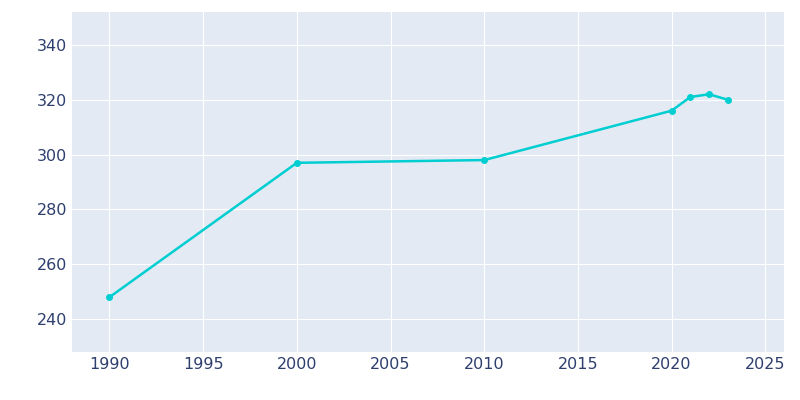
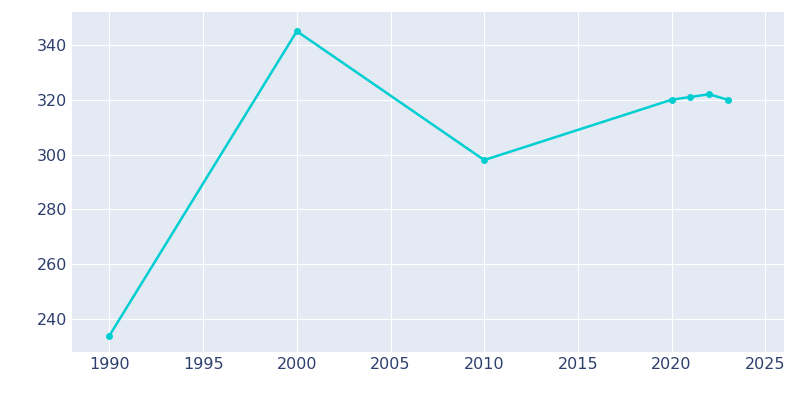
1990: 248 -> 234
2000: 297 -> 345
2020: 316 -> 320
